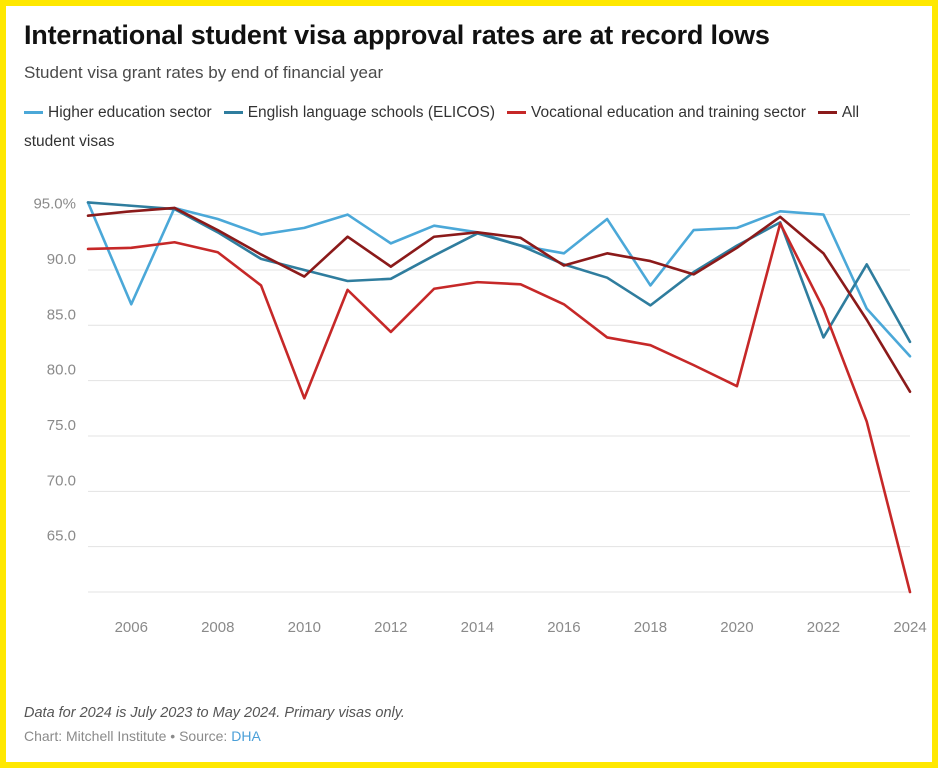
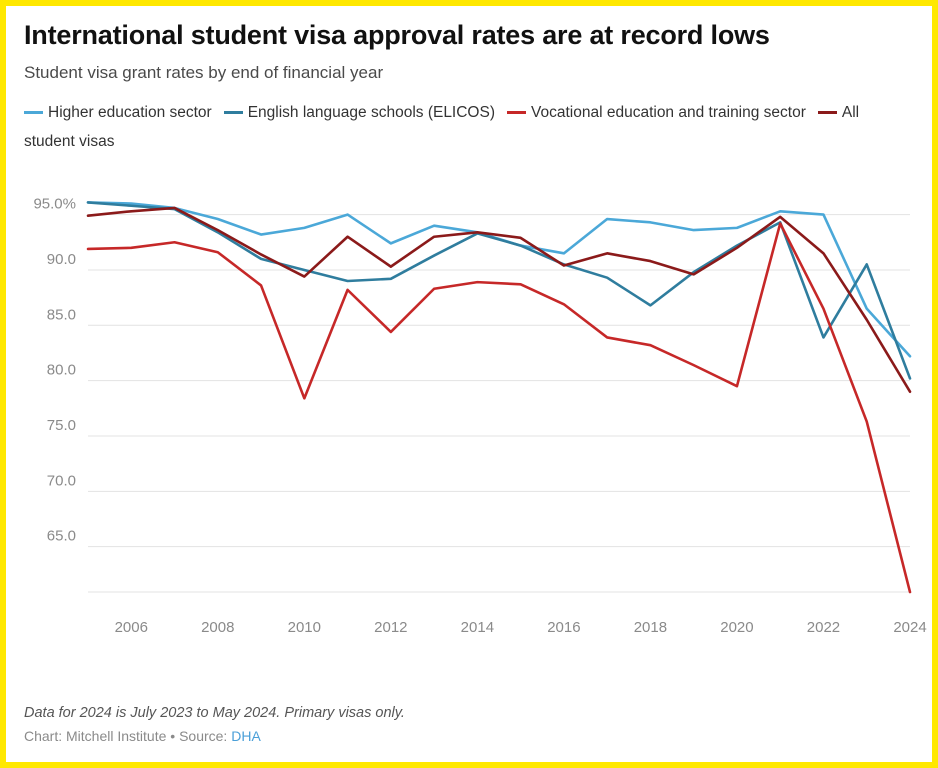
Higher education sector/2006: 86.9% -> 96.0%
Higher education sector/2018: 88.6% -> 94.3%
English language schools (ELICOS)/2024: 83.5% -> 80.2%
